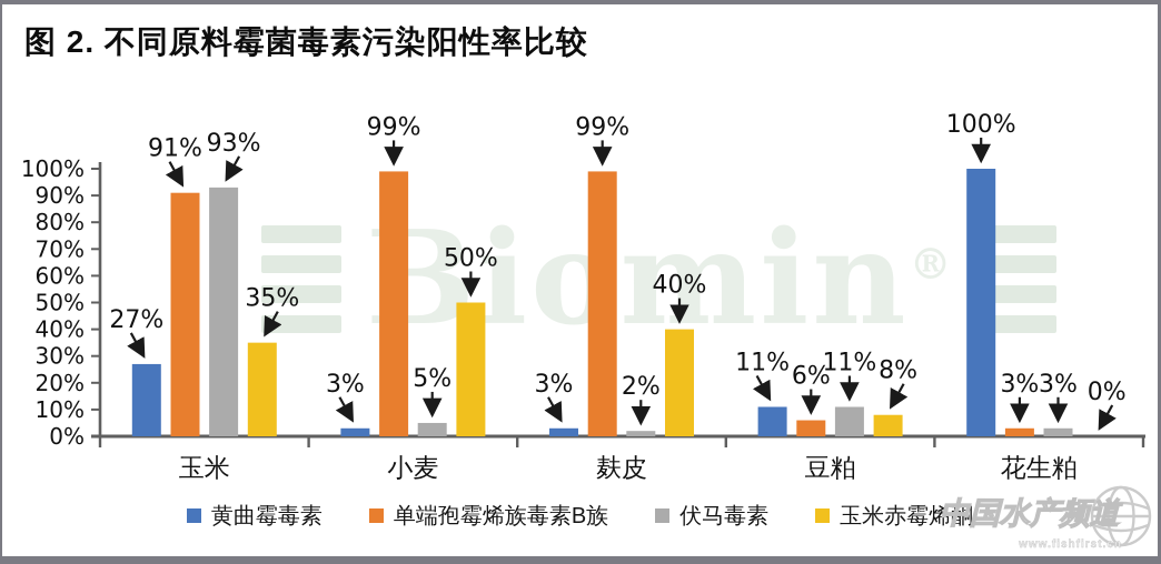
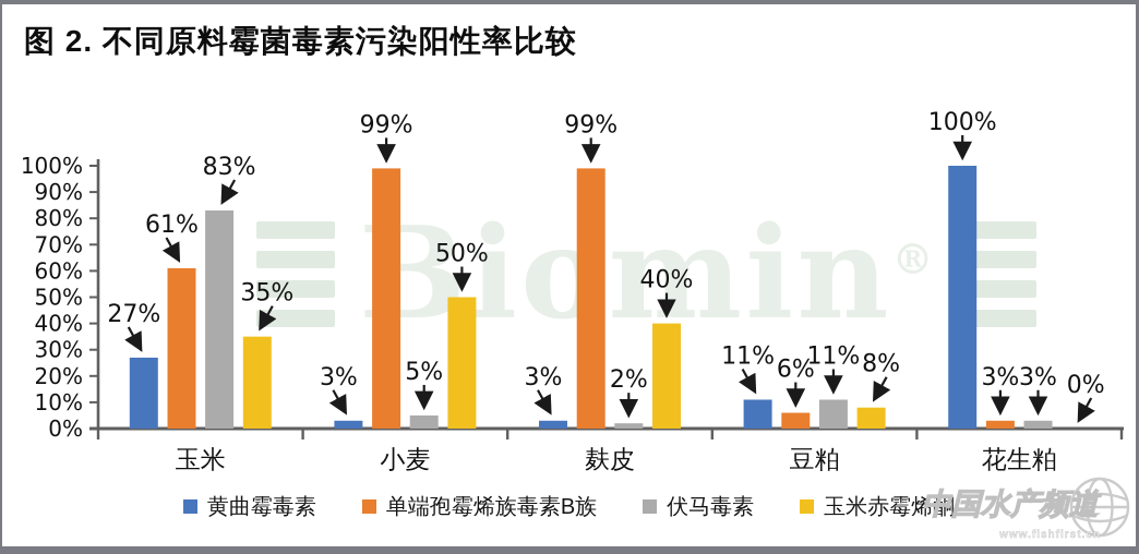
单端孢霉烯族毒素B族/玉米: 91% -> 61%
伏马毒素/玉米: 93% -> 83%
